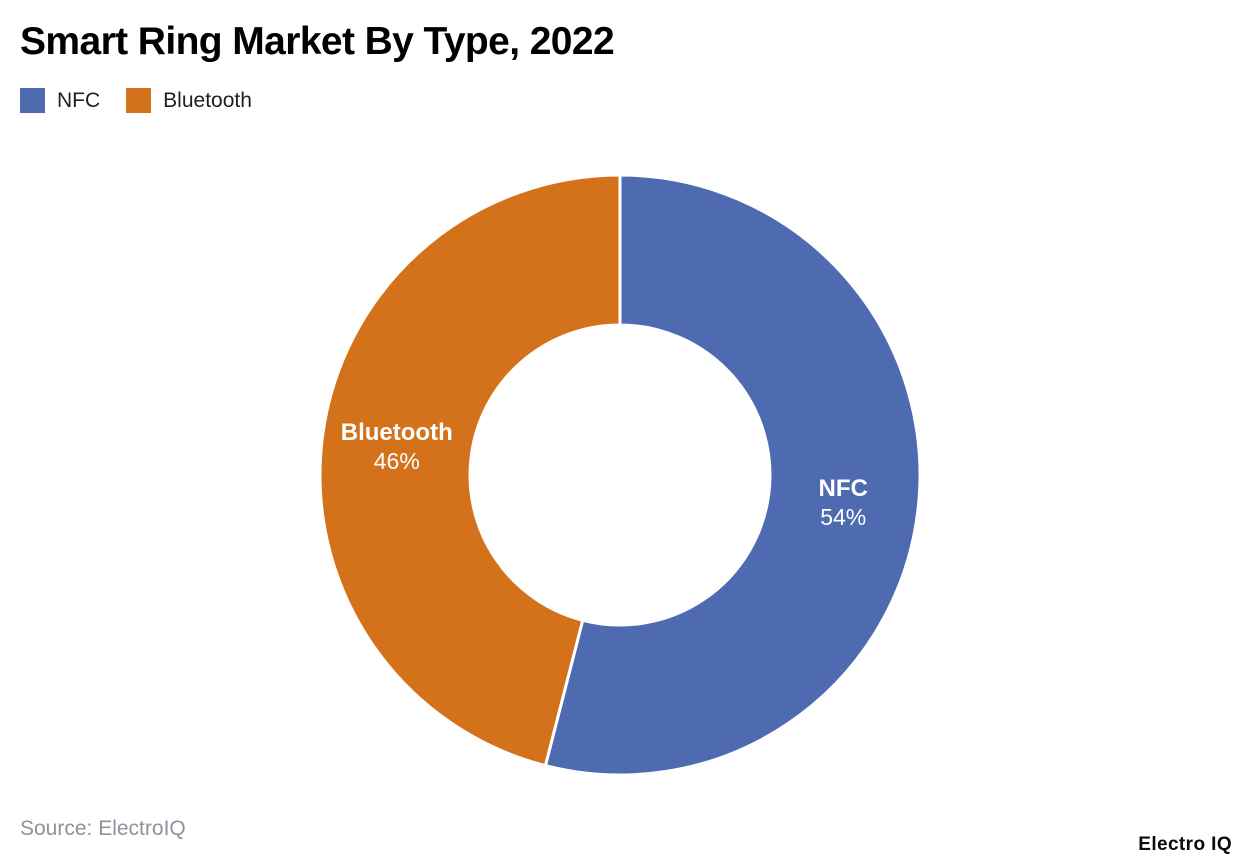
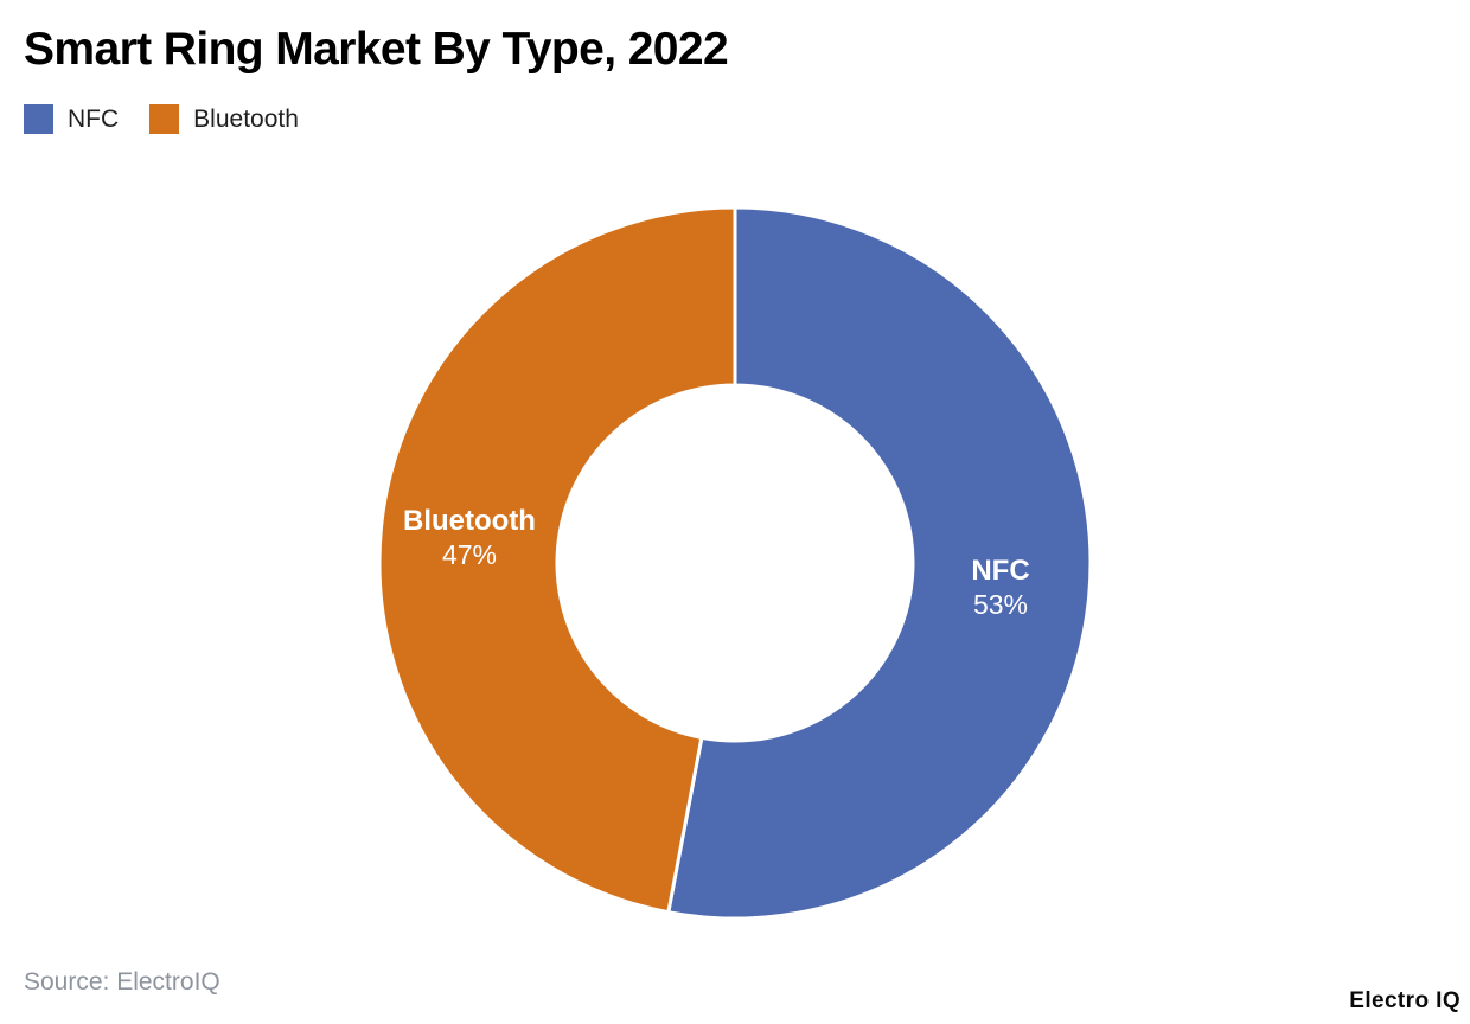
NFC: 54% -> 53%
Bluetooth: 46% -> 47%
